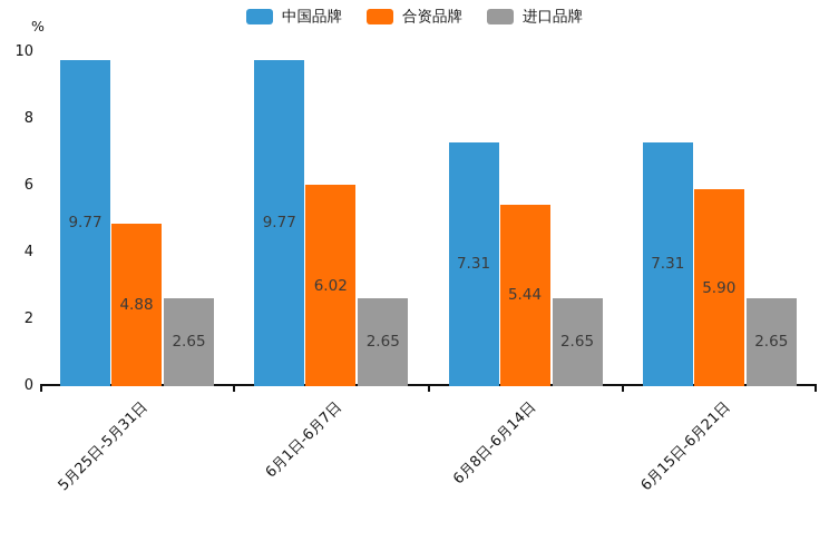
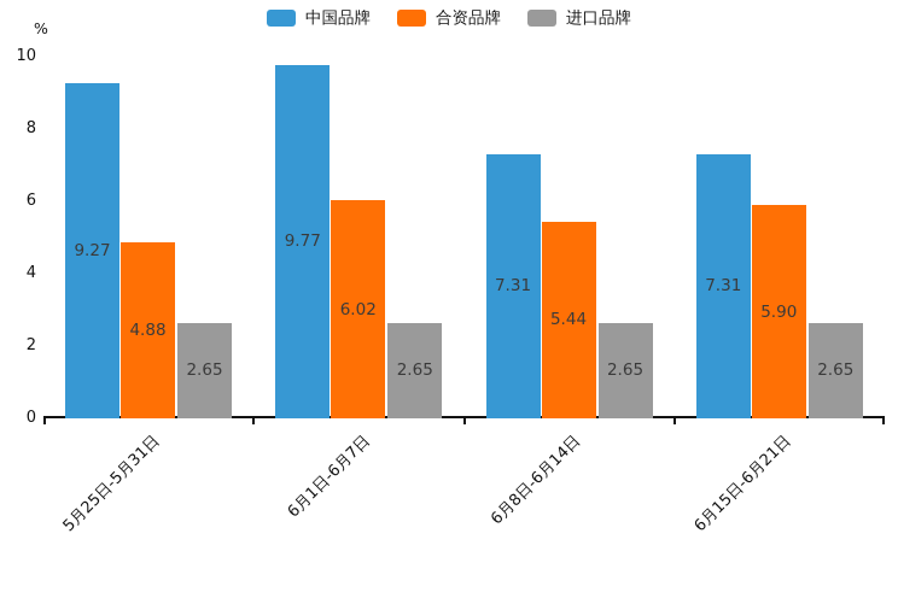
中国品牌/5月25日-5月31日: 9.77 -> 9.27
